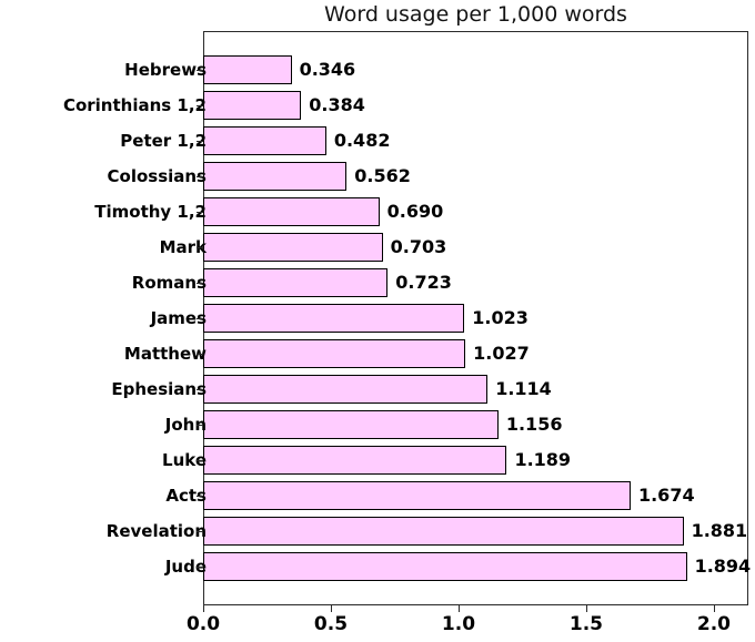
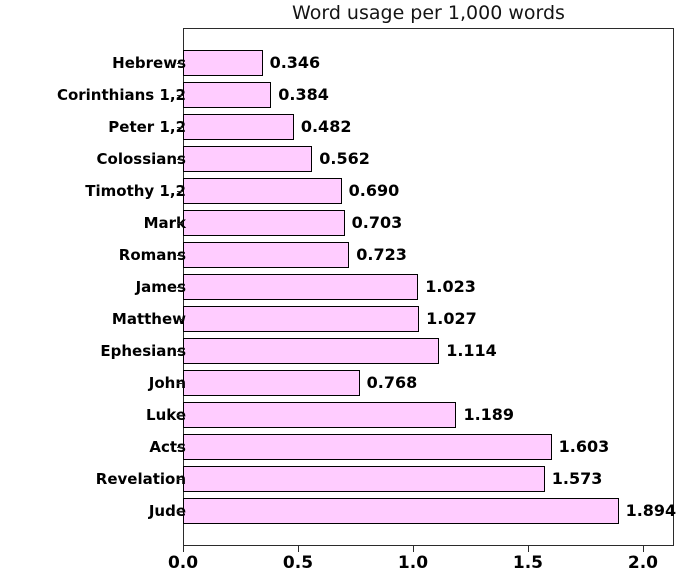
John: 1.156 -> 0.768
Acts: 1.674 -> 1.603
Revelation: 1.881 -> 1.573
